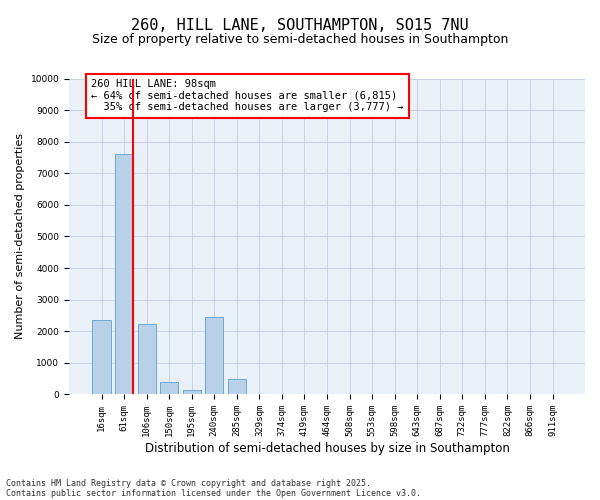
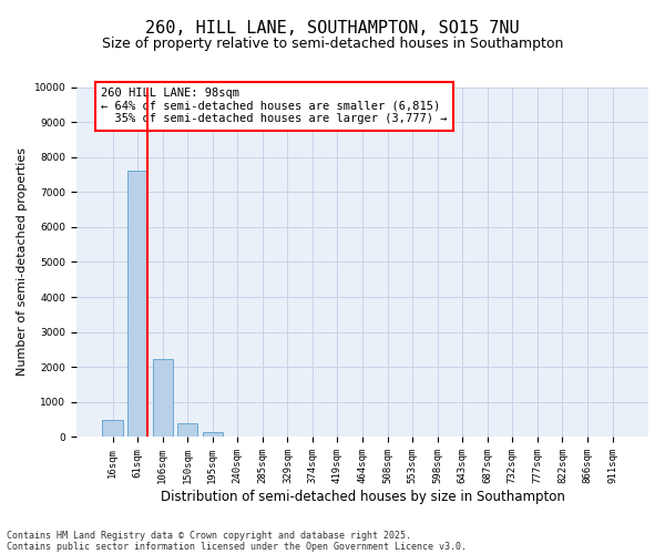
16sqm: 2350 -> 500
240sqm: 2450 -> 20
285sqm: 500 -> 0
